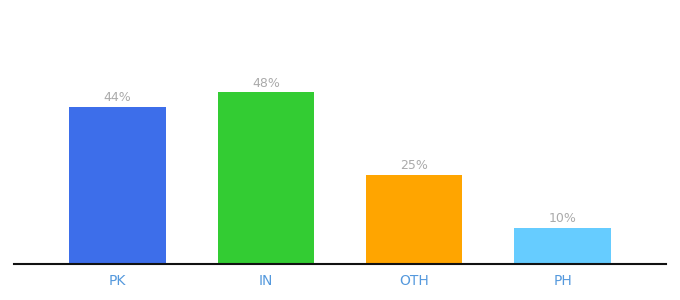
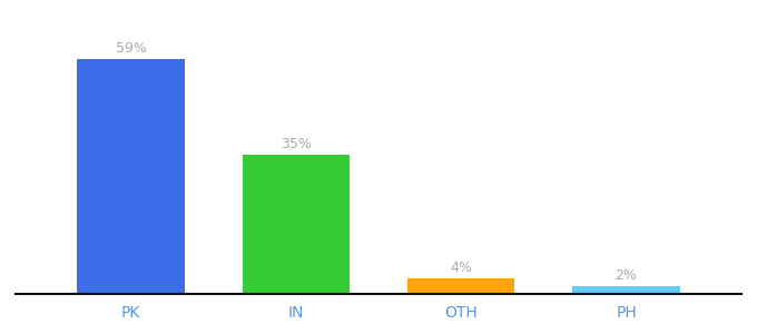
PK: 44% -> 59%
IN: 48% -> 35%
OTH: 25% -> 4%
PH: 10% -> 2%
